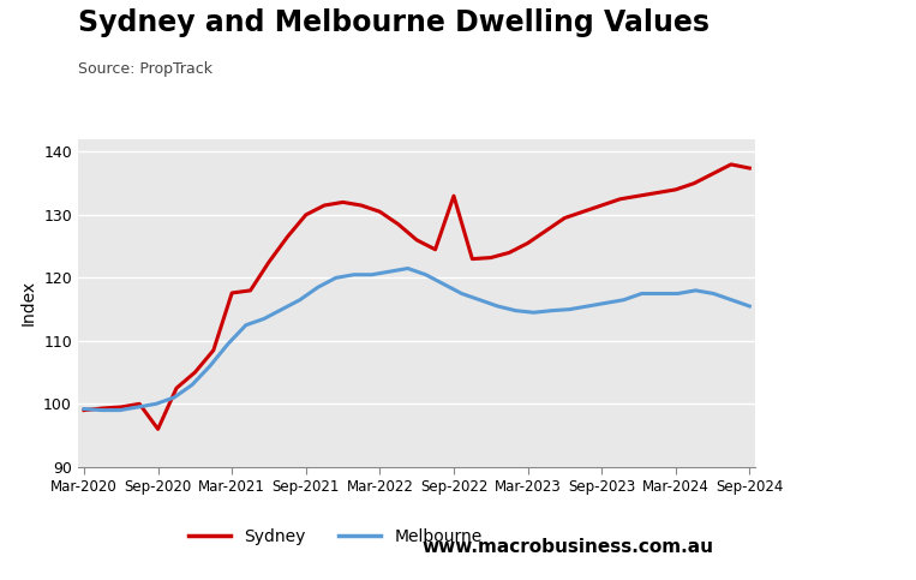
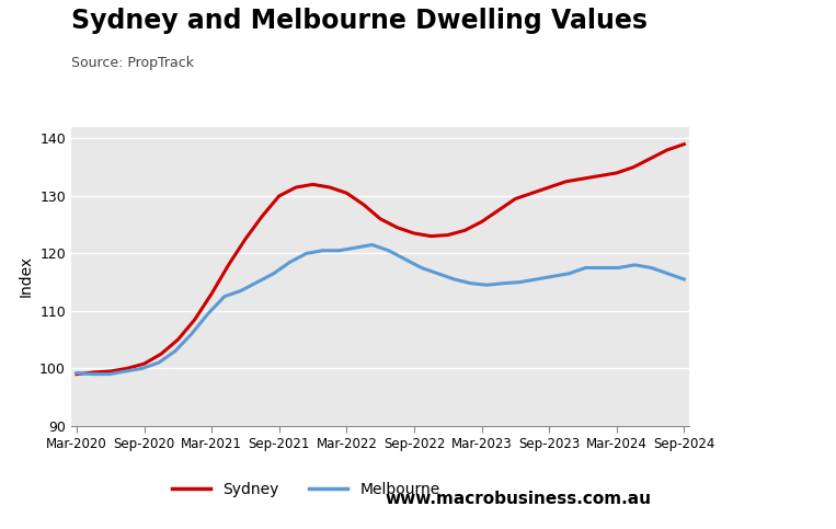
Sydney/Sep-2020: 96.0 -> 100.8
Sydney/Mar-2021: 117.6 -> 113.0
Sydney/Sep-2022: 133.0 -> 123.5
Sydney/Sep-2024: 137.4 -> 139.0
